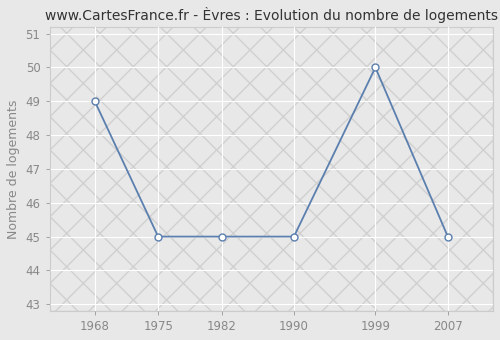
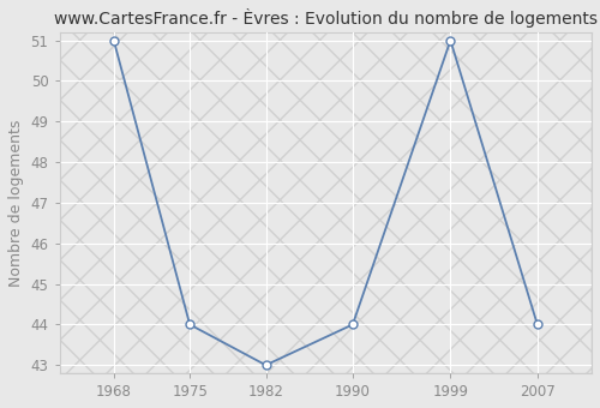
1968: 49 -> 51
1975: 45 -> 44
1982: 45 -> 43
1990: 45 -> 44
1999: 50 -> 51
2007: 45 -> 44
